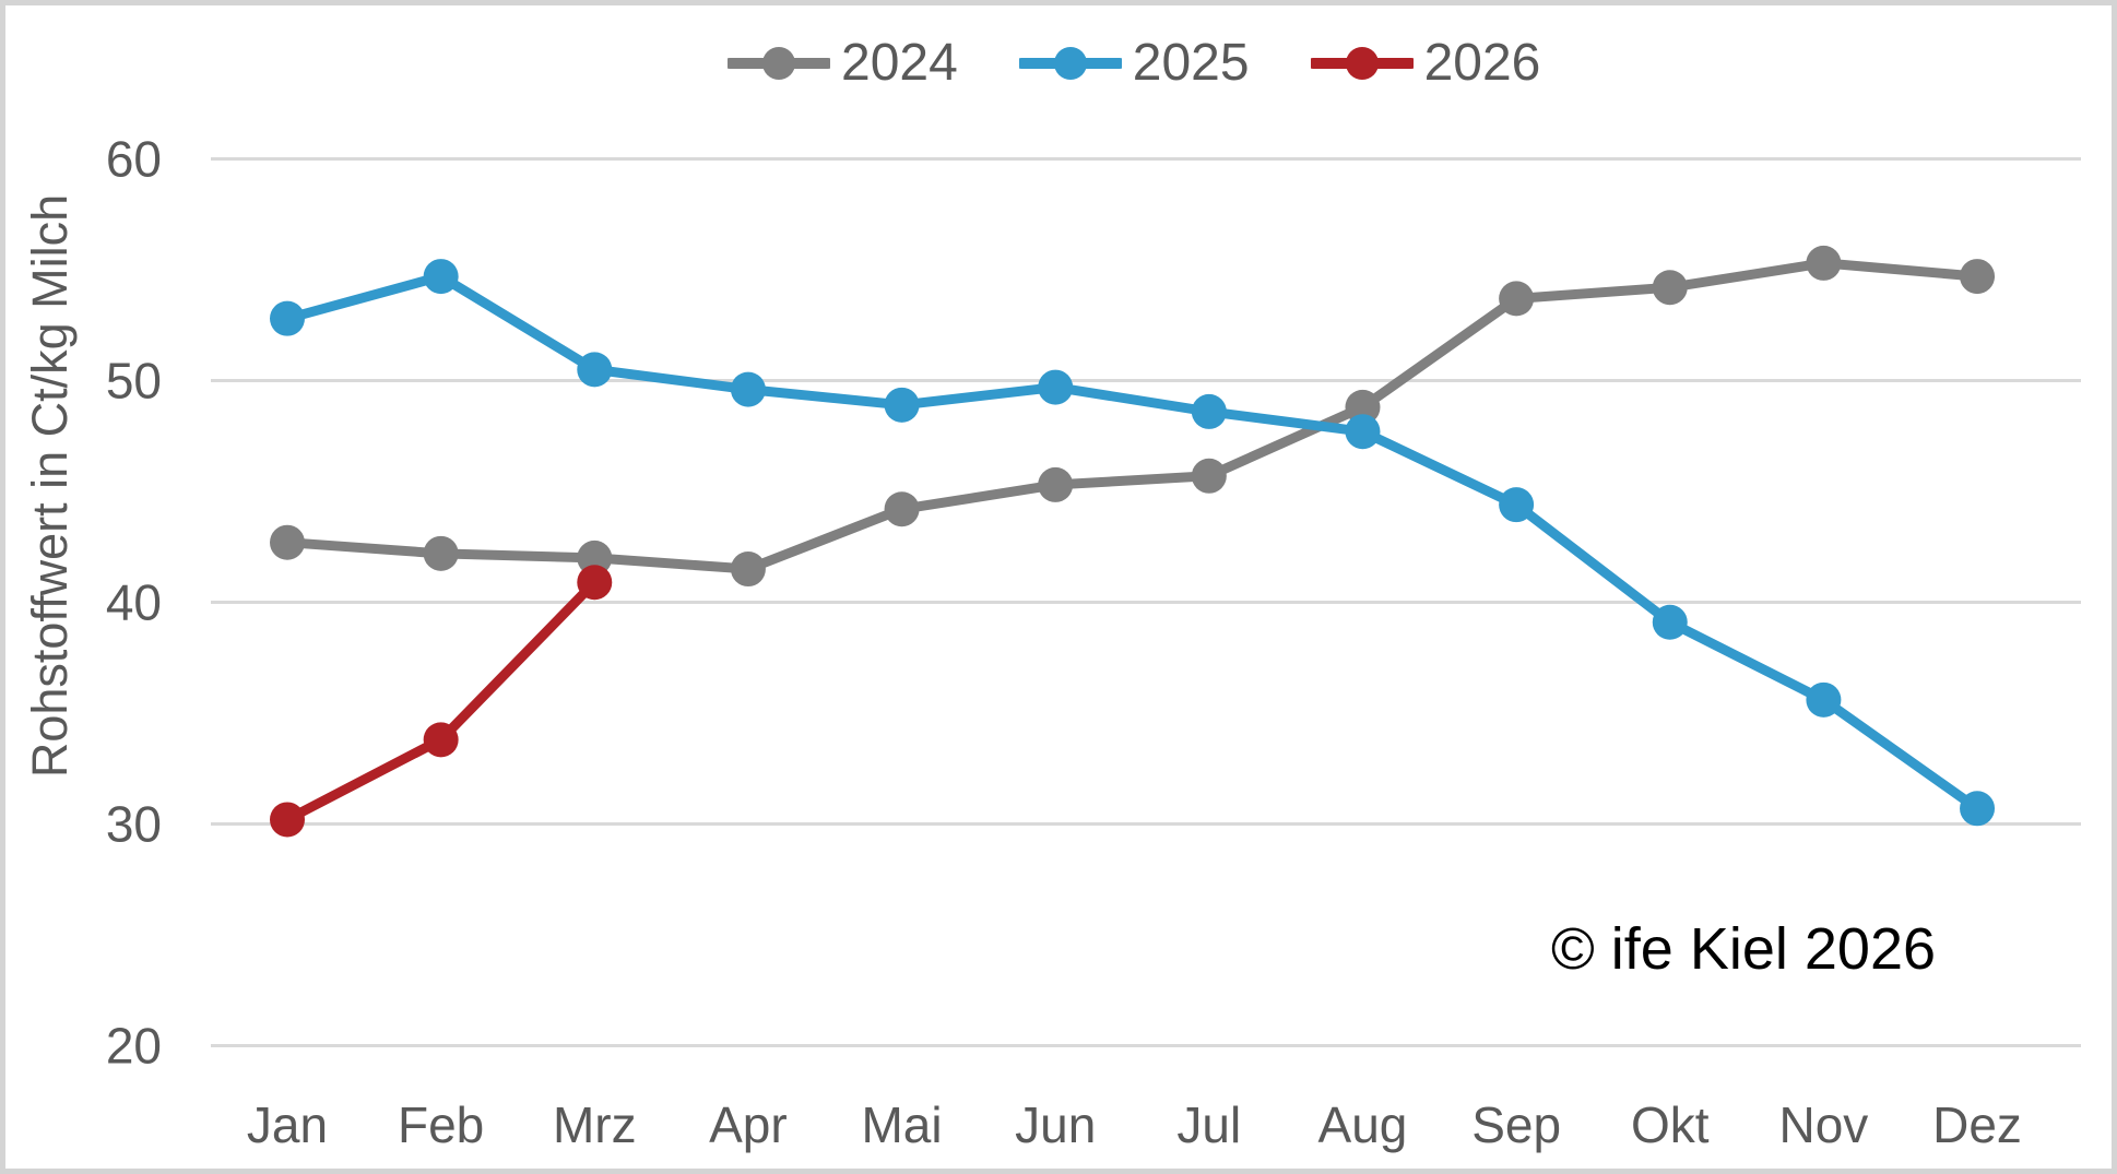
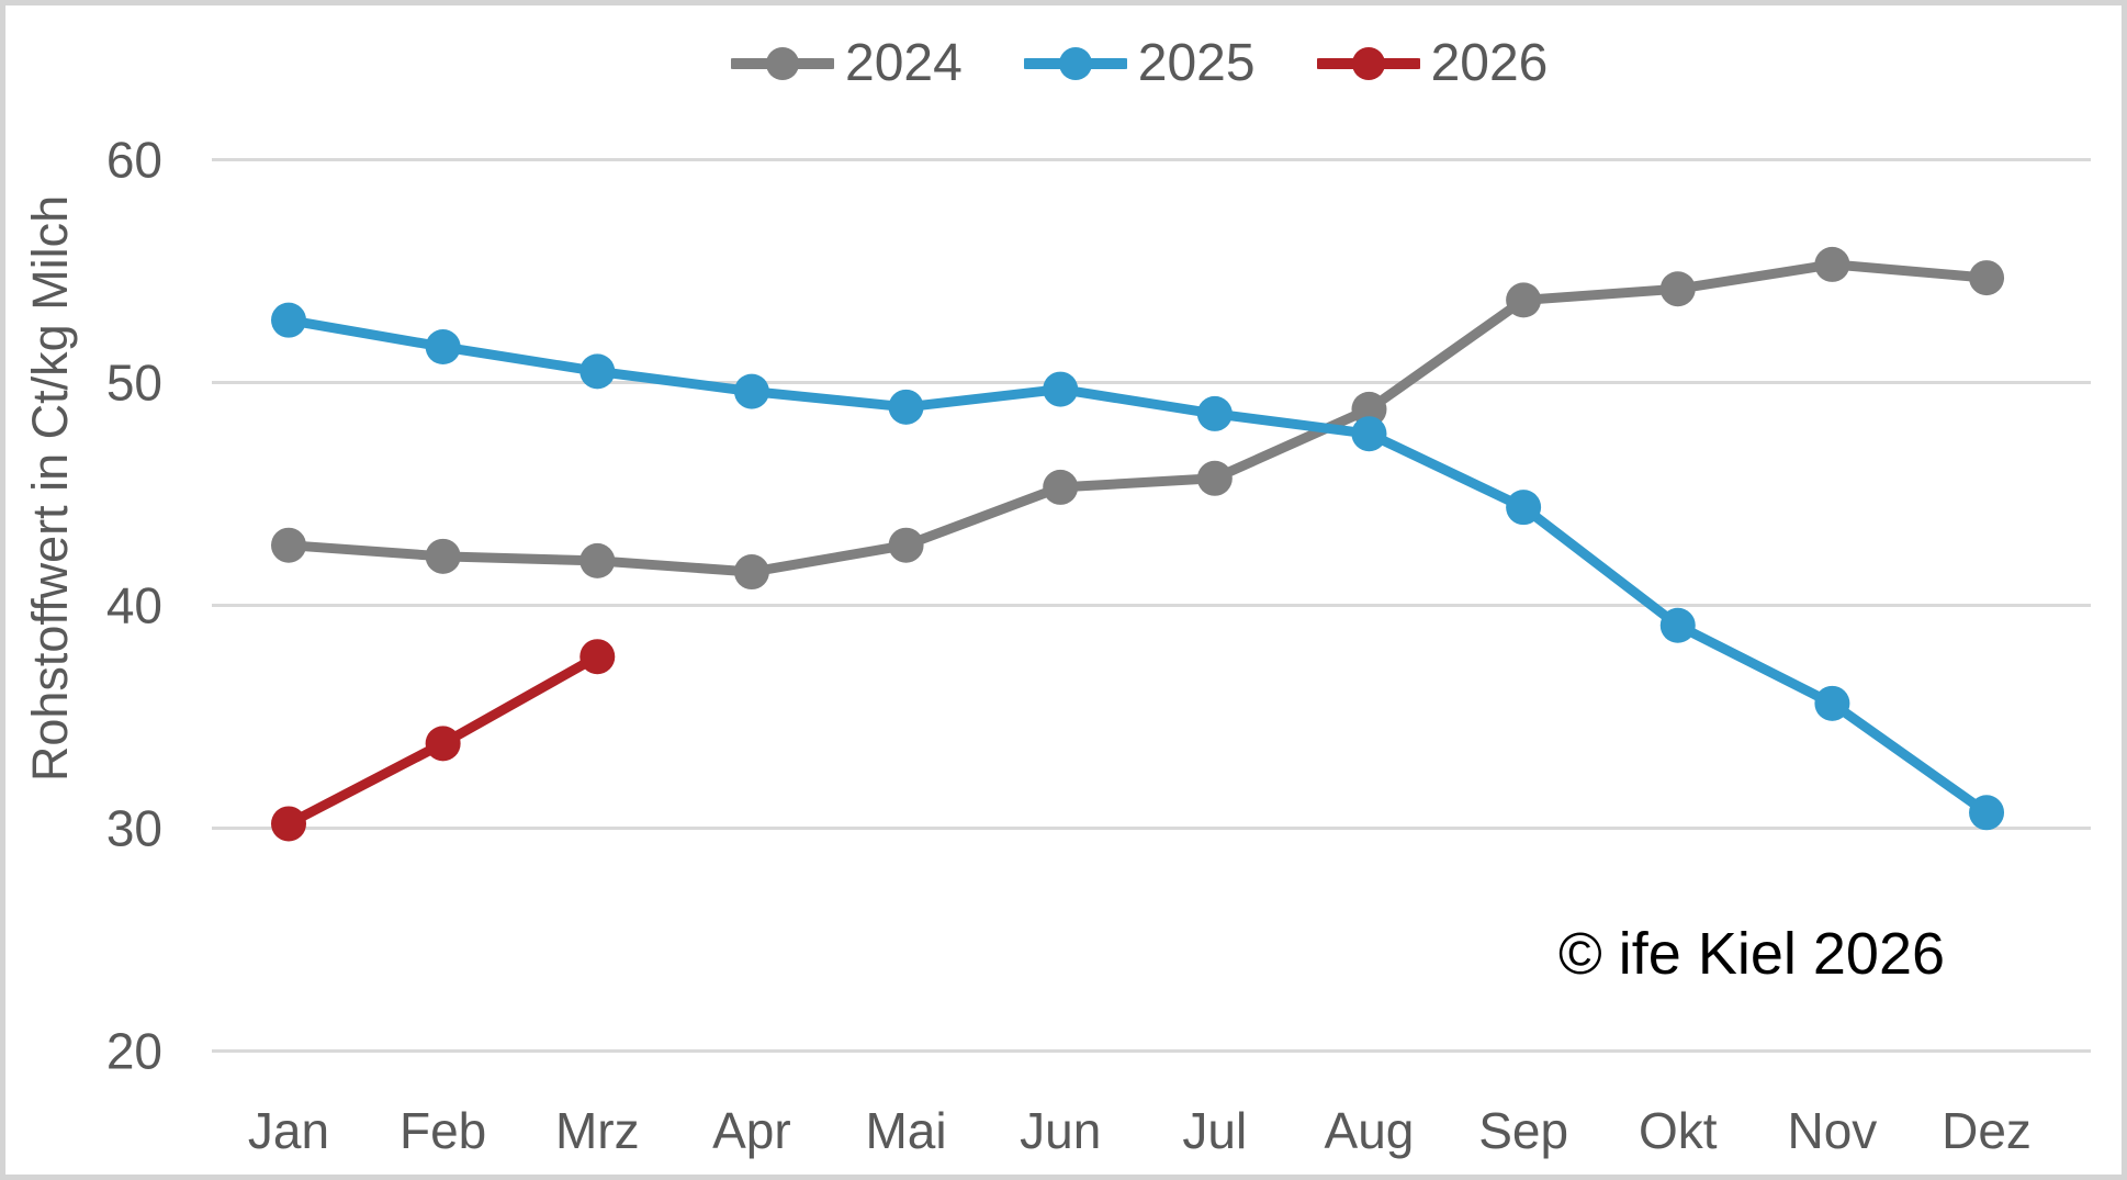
2025/Feb: 54.7 -> 51.6
2026/Mrz: 40.9 -> 37.7
2024/Mai: 44.2 -> 42.7
